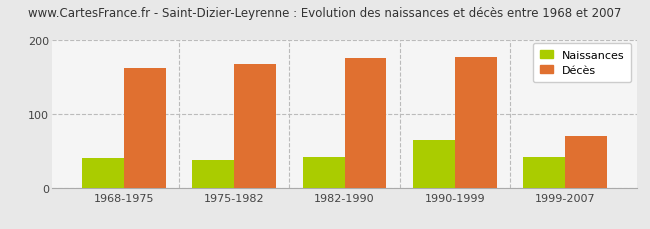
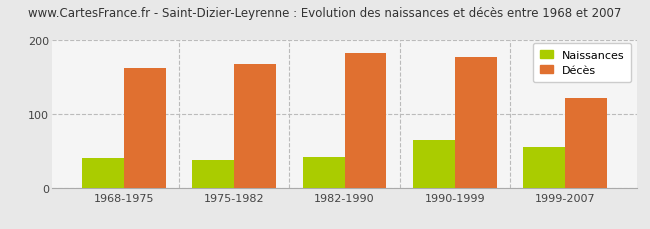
Décès/1982-1990: 176 -> 183
Naissances/1999-2007: 42 -> 55
Décès/1999-2007: 70 -> 122
